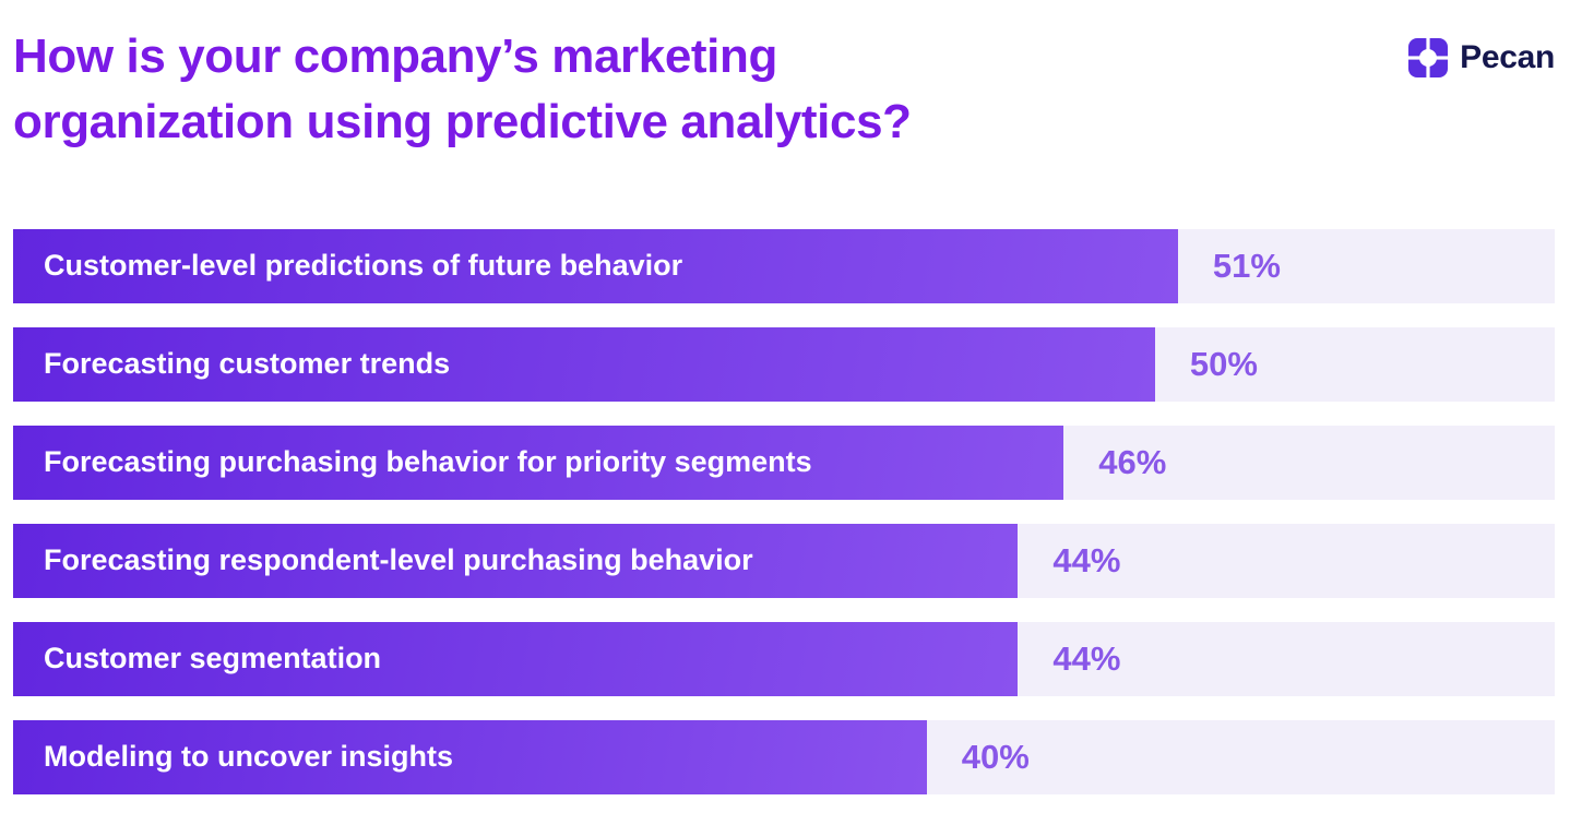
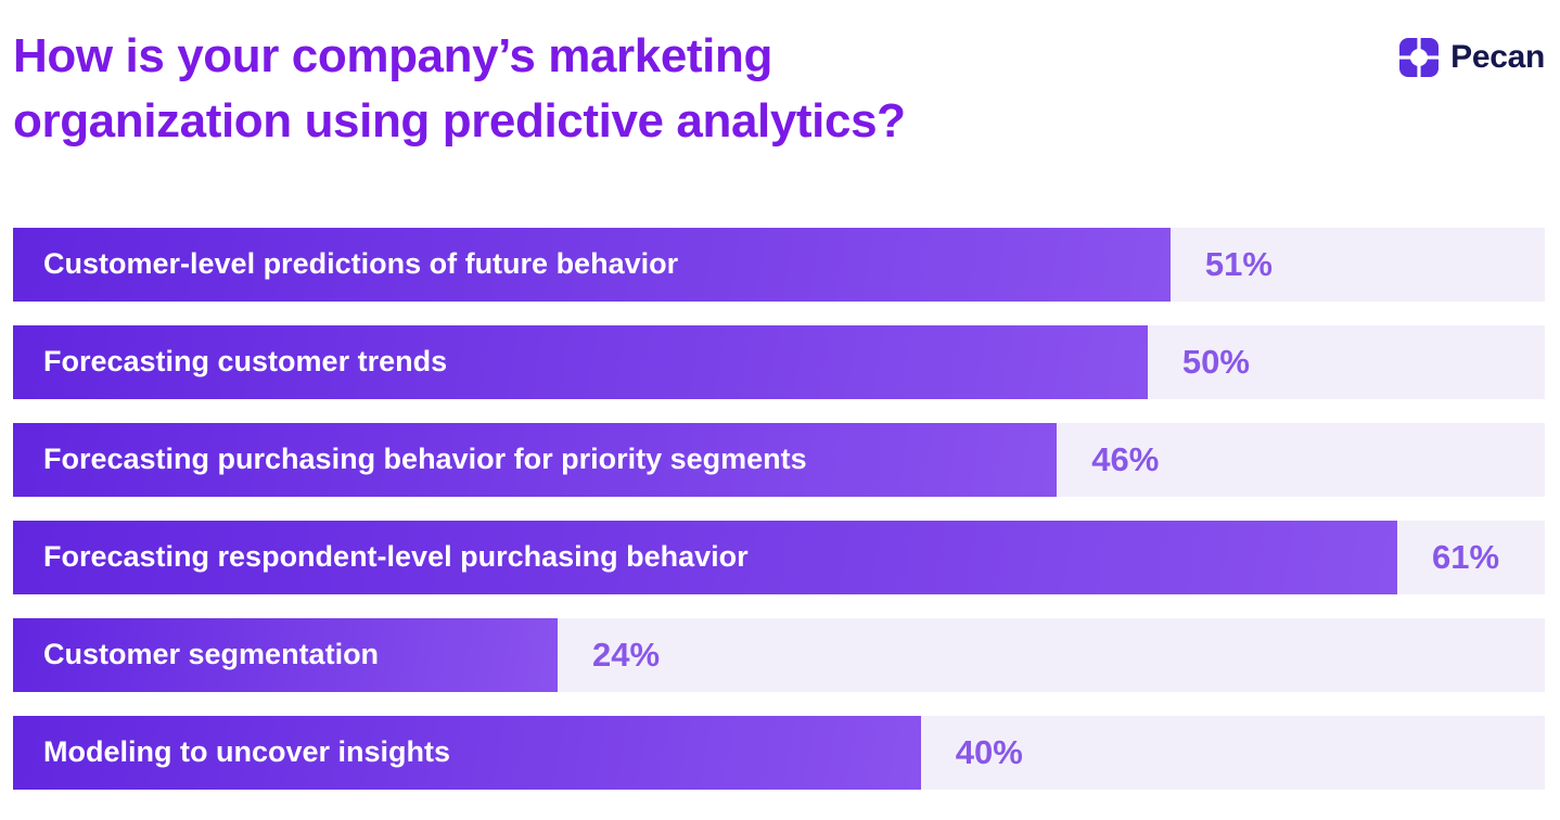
Forecasting respondent-level purchasing behavior: 44% -> 61%
Customer segmentation: 44% -> 24%
